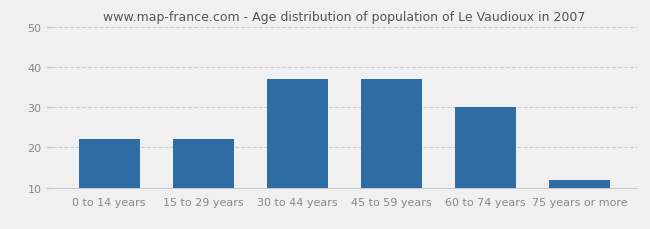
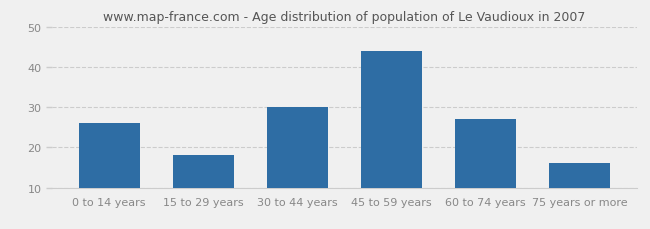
0 to 14 years: 22 -> 26
15 to 29 years: 22 -> 18
30 to 44 years: 37 -> 30
45 to 59 years: 37 -> 44
60 to 74 years: 30 -> 27
75 years or more: 12 -> 16
